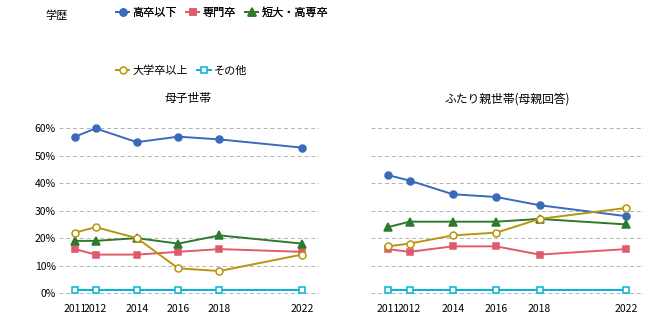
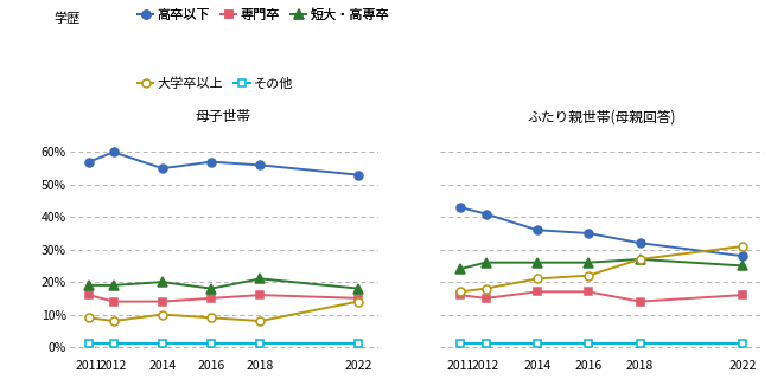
母子世帯/大学卒以上/2011: 22% -> 9%
母子世帯/大学卒以上/2012: 24% -> 8%
母子世帯/大学卒以上/2014: 20% -> 10%
